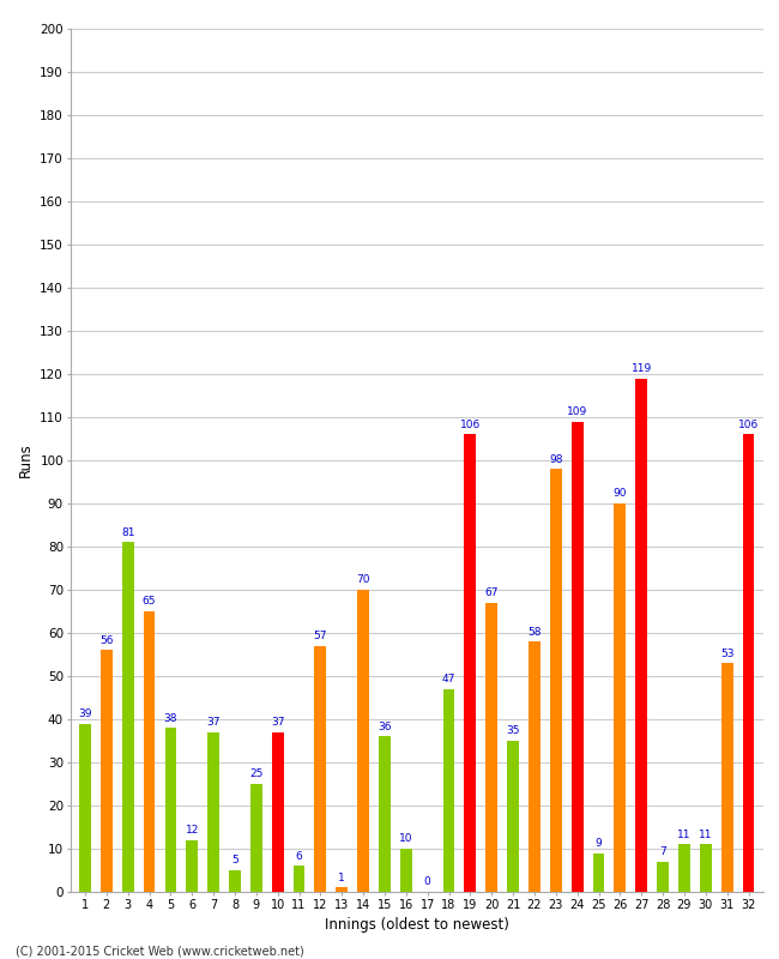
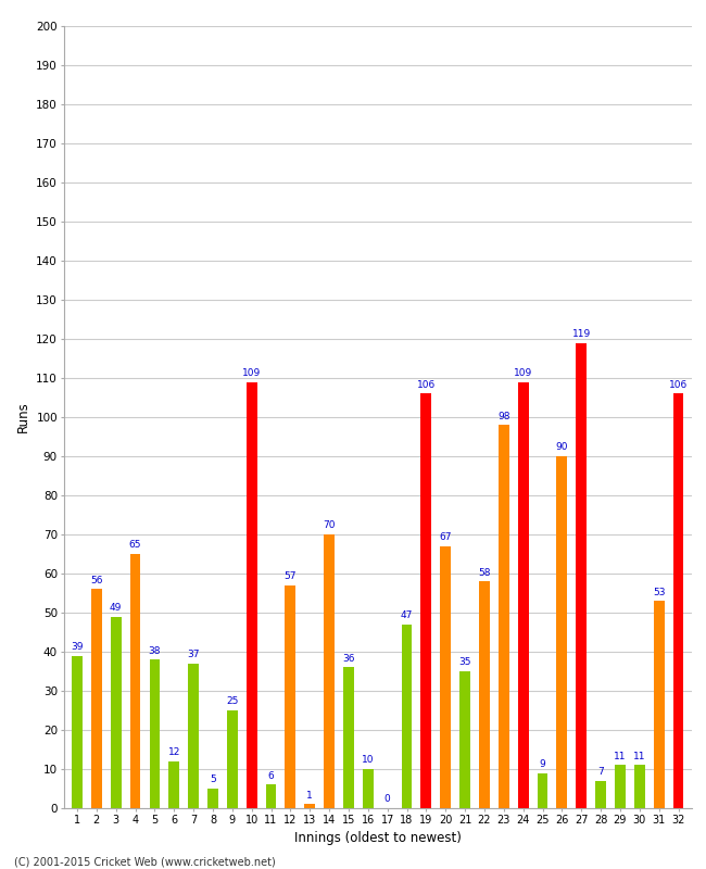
3: 81 -> 49
10: 37 -> 109
